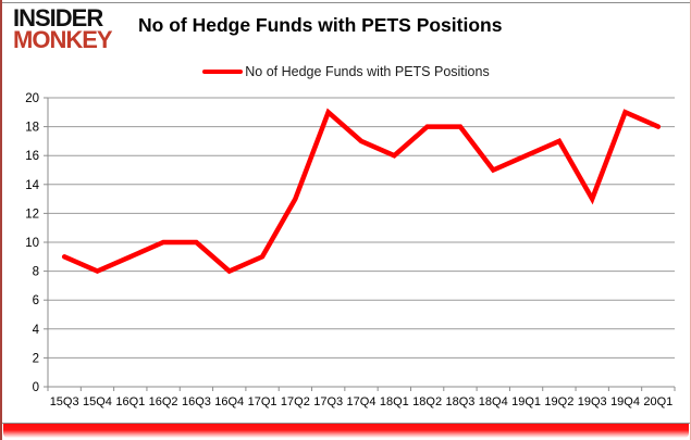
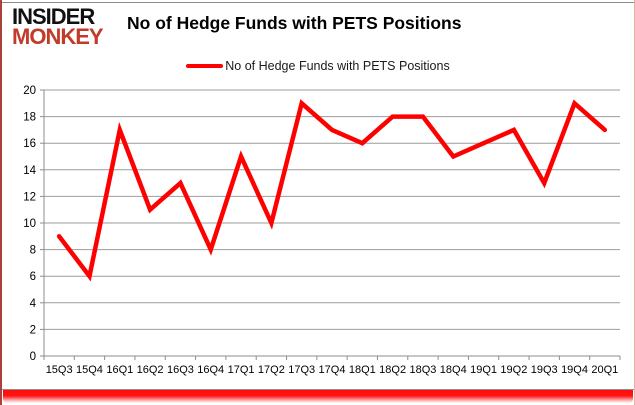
15Q4: 8 -> 6
16Q1: 9 -> 17
16Q2: 10 -> 11
16Q3: 10 -> 13
17Q1: 9 -> 15
17Q2: 13 -> 10
20Q1: 18 -> 17
